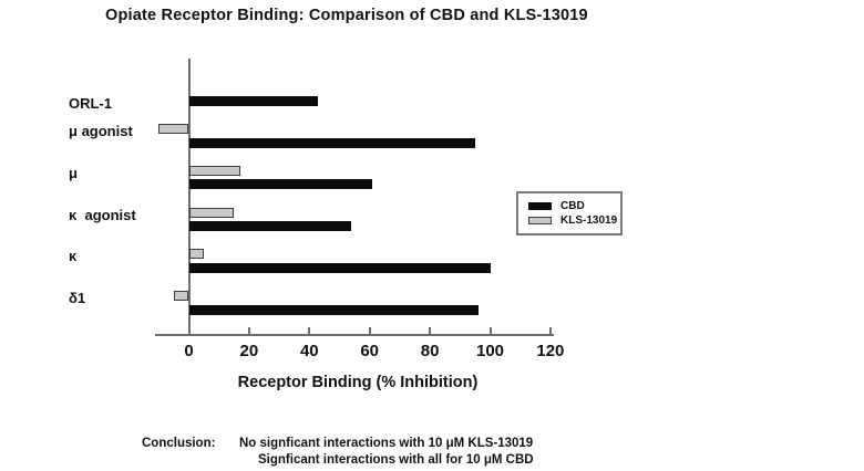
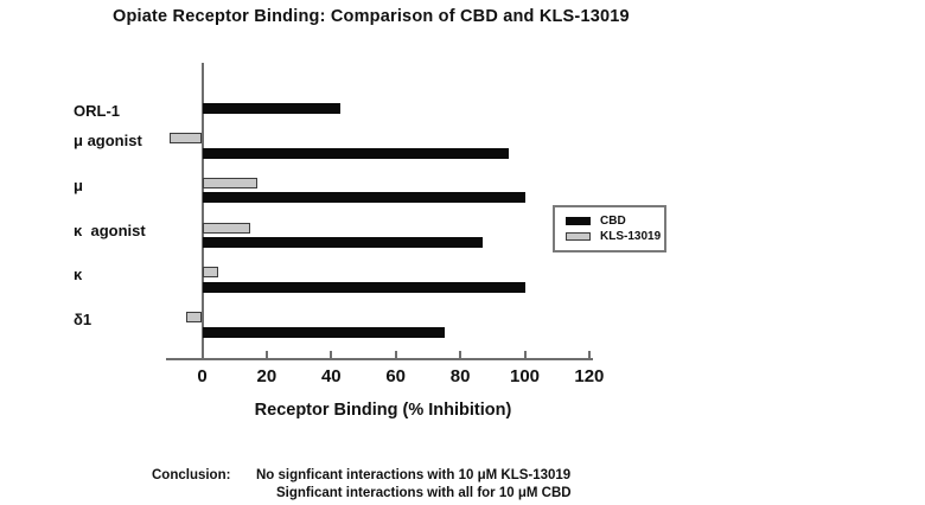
CBD/μ: 61 -> 100
CBD/κ agonist: 54 -> 87
CBD/δ1: 96 -> 75
